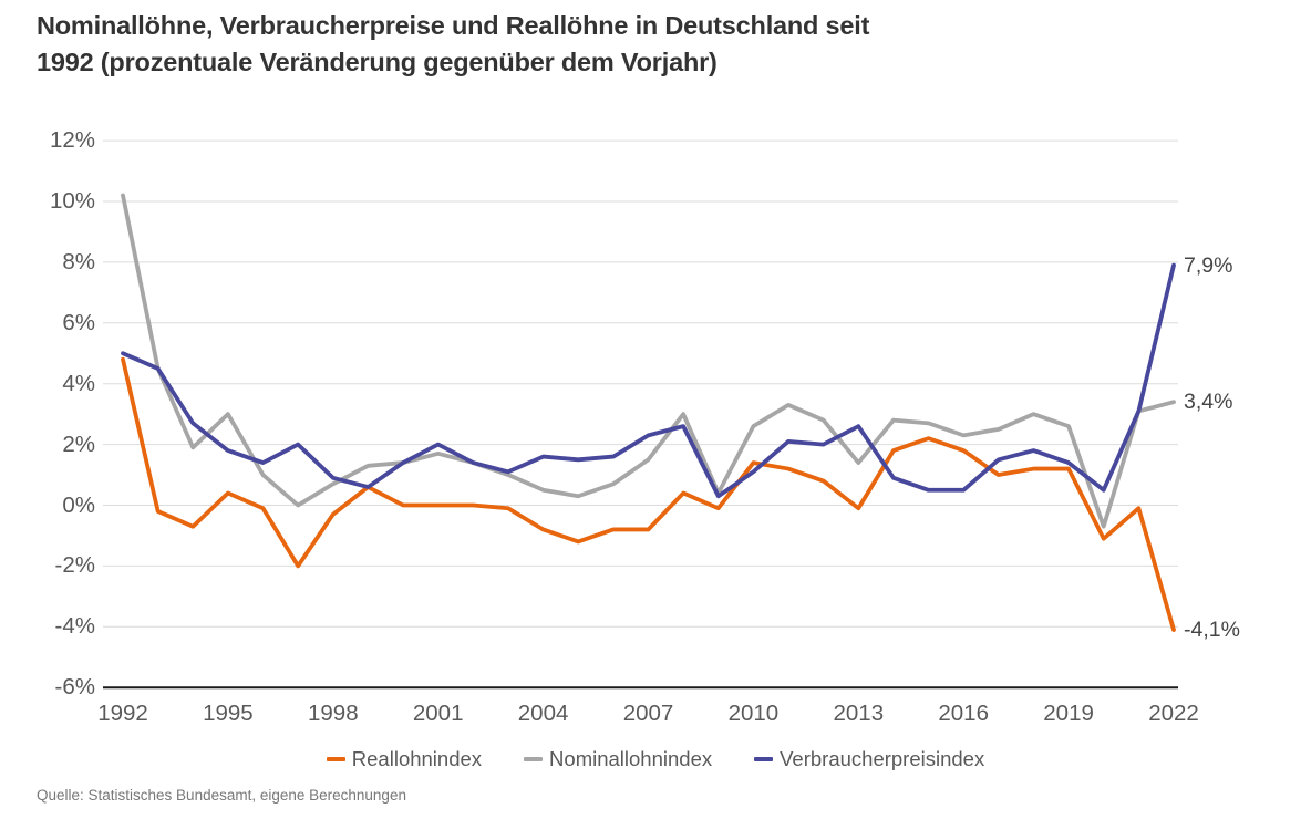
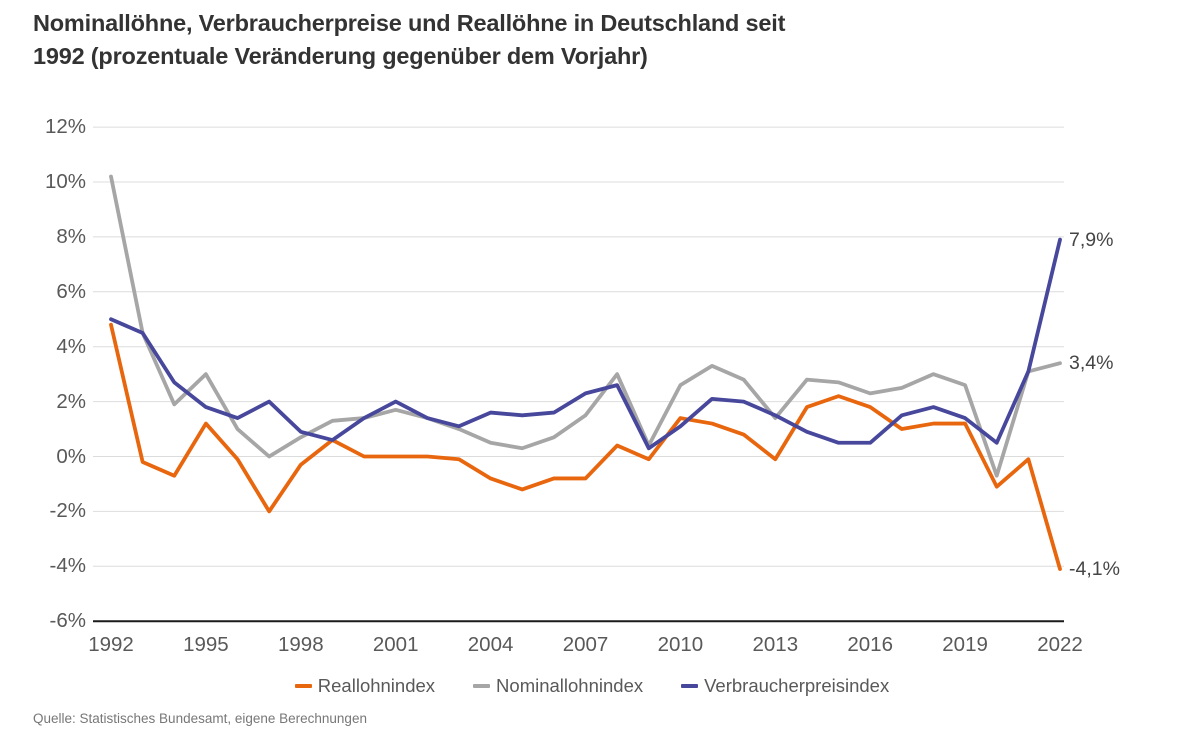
Reallohnindex/1995: 0.4% -> 1.2%
Verbraucherpreisindex/2013: 2.6% -> 1.5%
